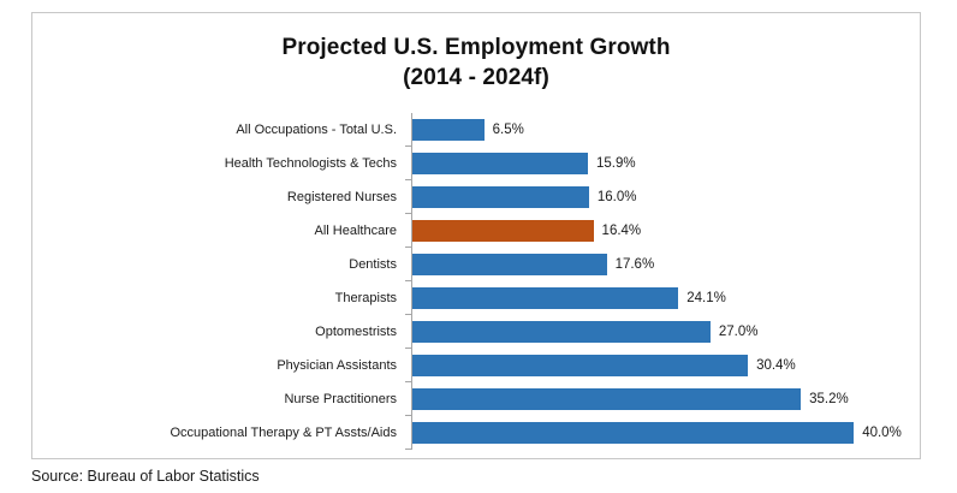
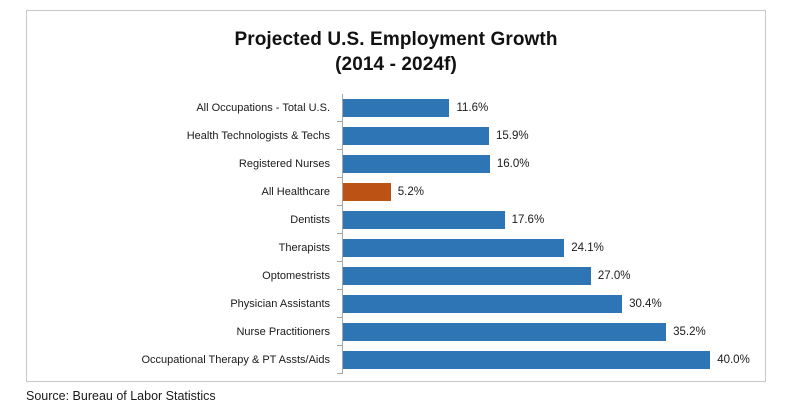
All Occupations - Total U.S.: 6.5% -> 11.6%
All Healthcare: 16.4% -> 5.2%
